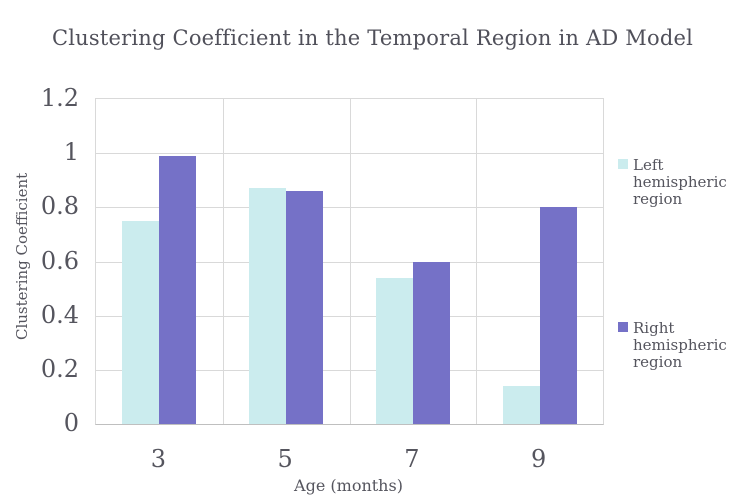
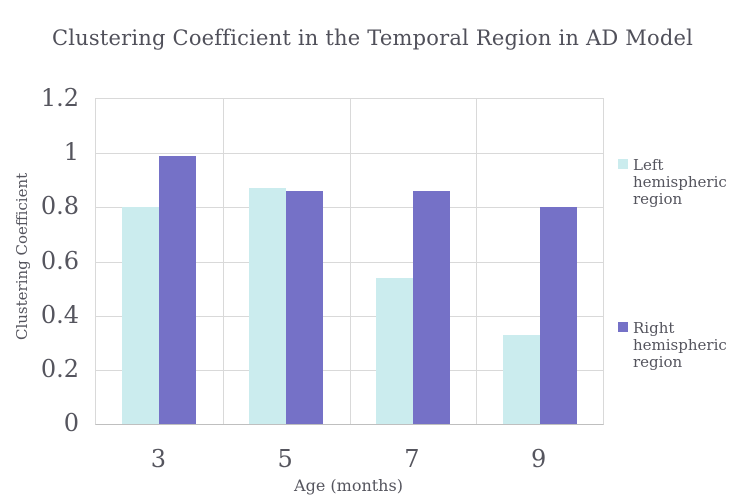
Left hemispheric region/3: 0.75 -> 0.80
Right hemispheric region/7: 0.60 -> 0.86
Left hemispheric region/9: 0.14 -> 0.33
